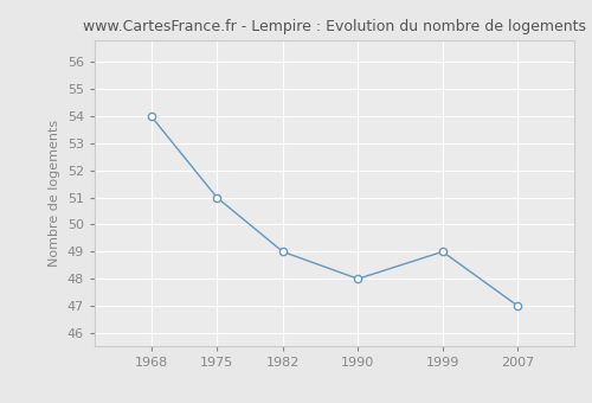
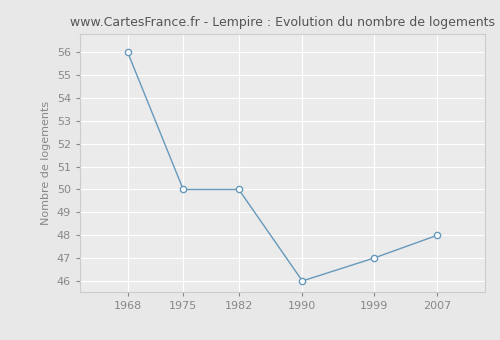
1968: 54 -> 56
1975: 51 -> 50
1982: 49 -> 50
1990: 48 -> 46
1999: 49 -> 47
2007: 47 -> 48
